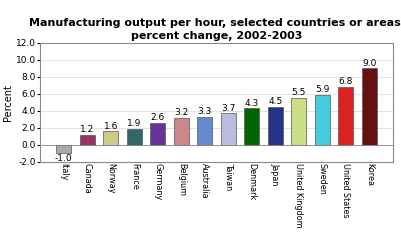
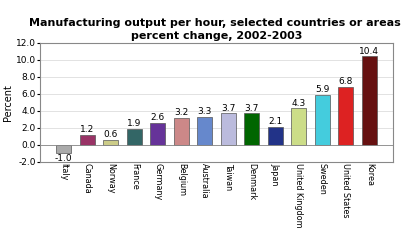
Norway: 1.6 -> 0.6
Denmark: 4.3 -> 3.7
Japan: 4.5 -> 2.1
United Kingdom: 5.5 -> 4.3
Korea: 9.0 -> 10.4
